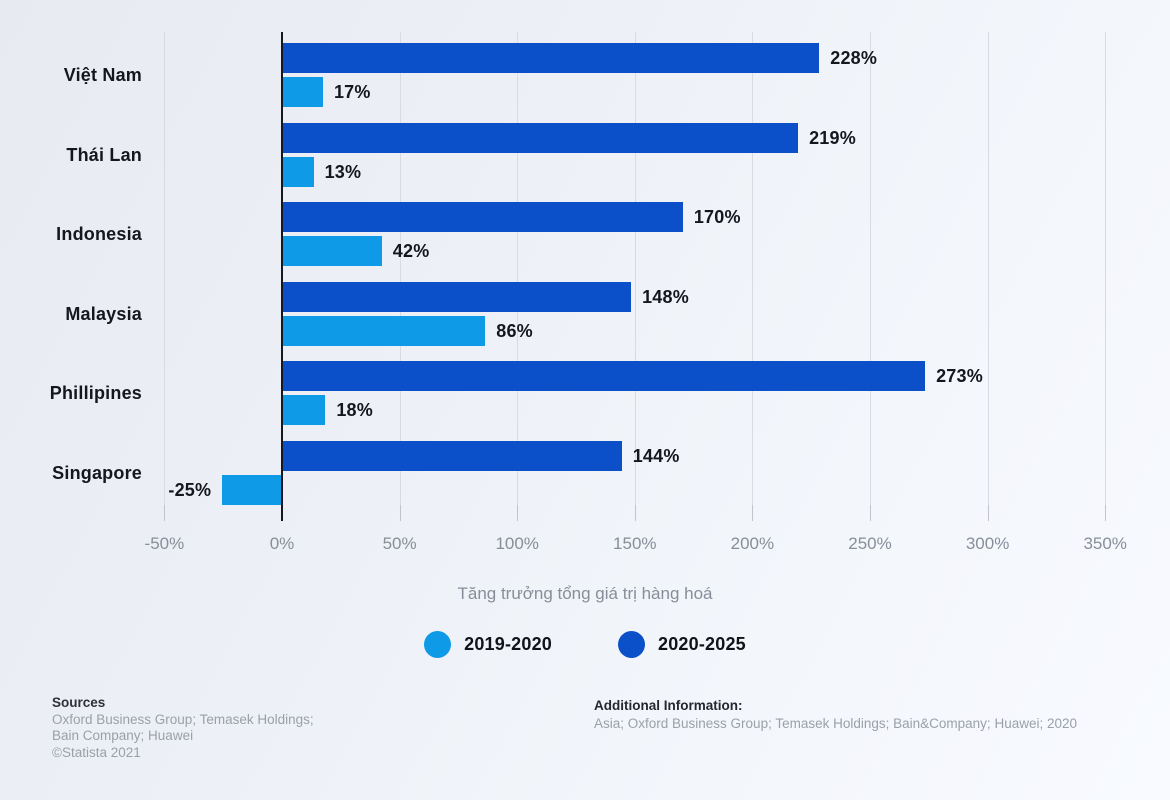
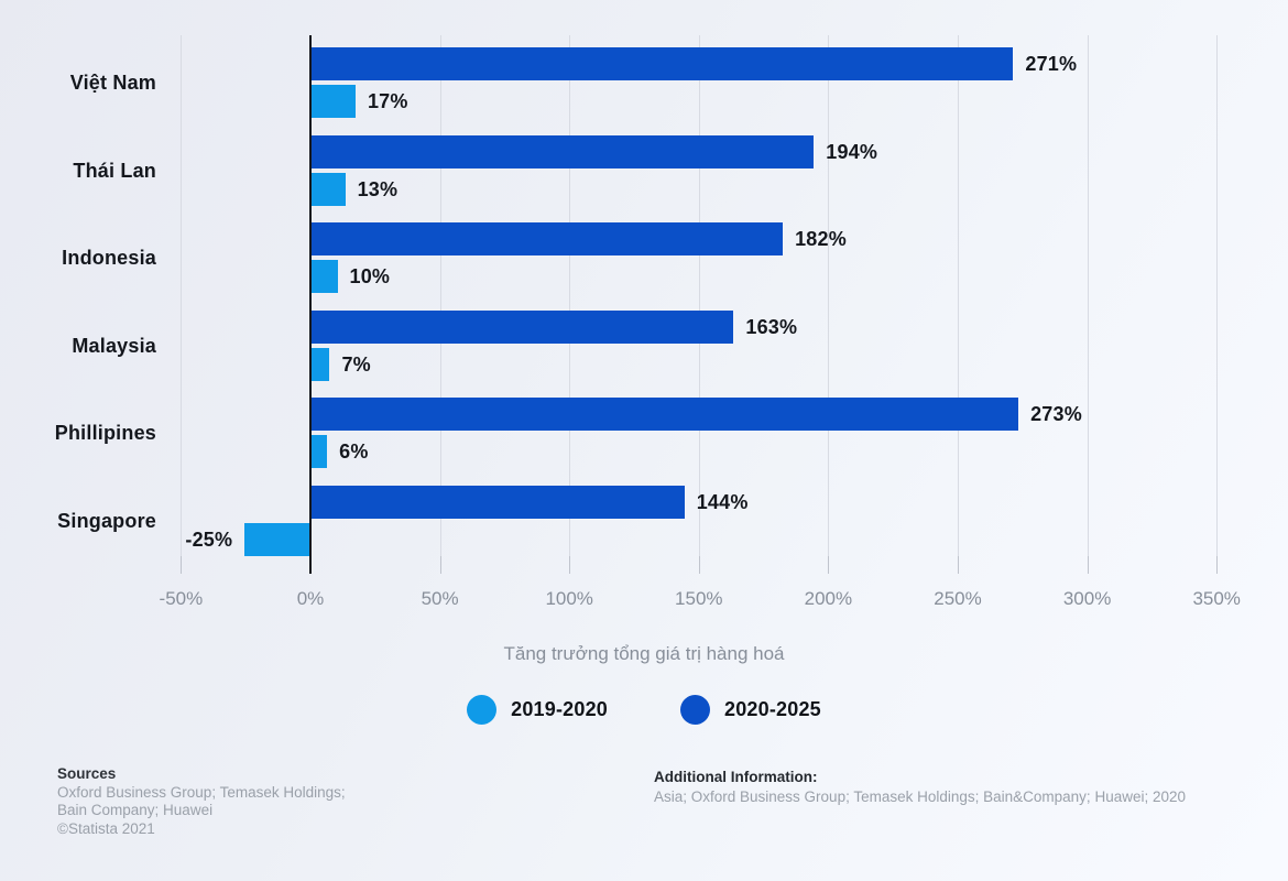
2020-2025/Việt Nam: 228% -> 271%
2020-2025/Thái Lan: 219% -> 194%
2020-2025/Indonesia: 170% -> 182%
2019-2020/Indonesia: 42% -> 10%
2020-2025/Malaysia: 148% -> 163%
2019-2020/Malaysia: 86% -> 7%
2019-2020/Phillipines: 18% -> 6%
